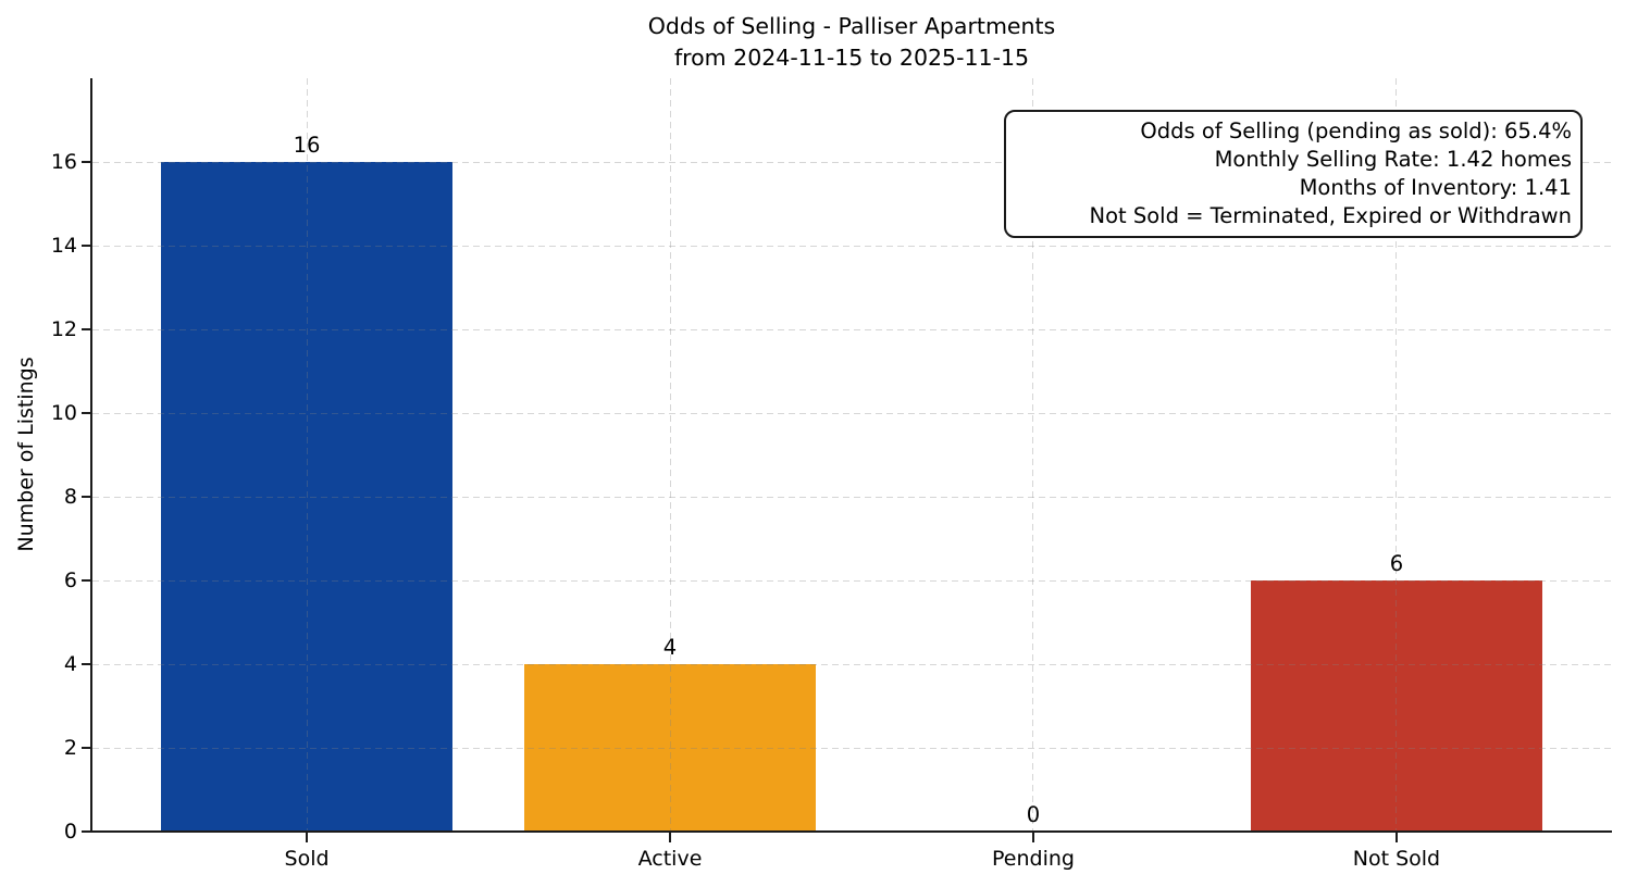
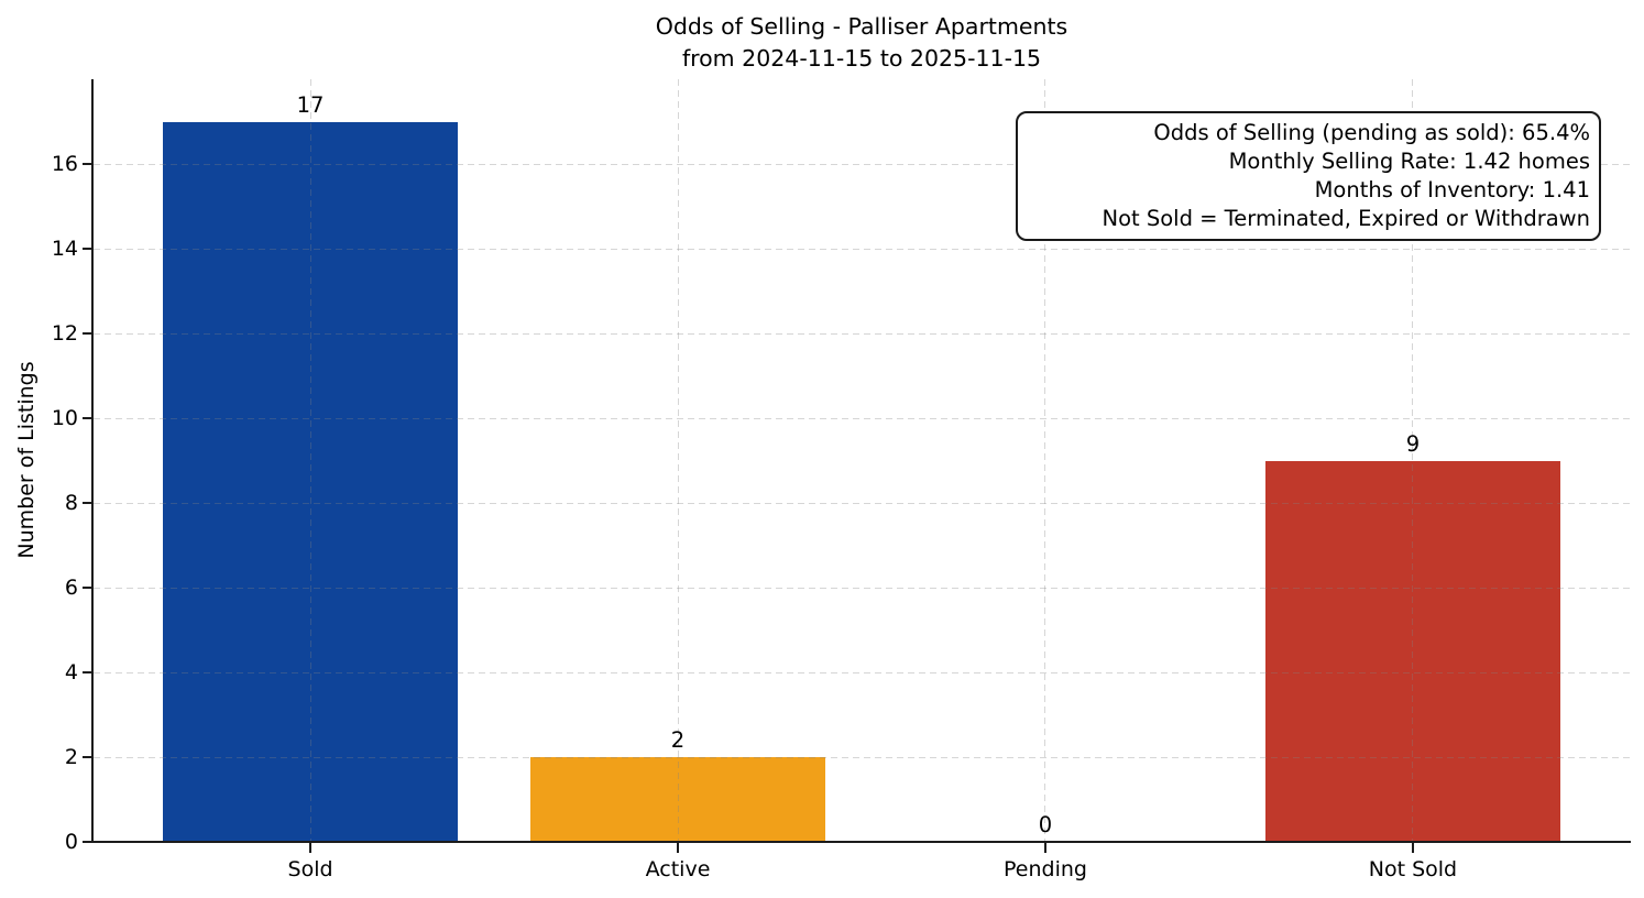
Sold: 16 -> 17
Active: 4 -> 2
Not Sold: 6 -> 9
